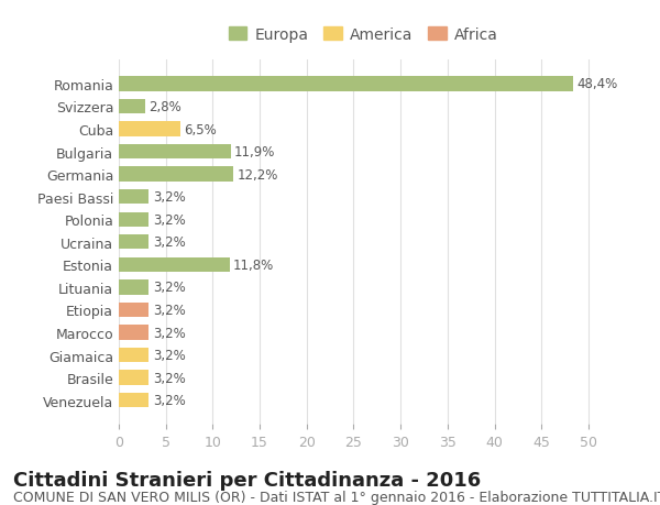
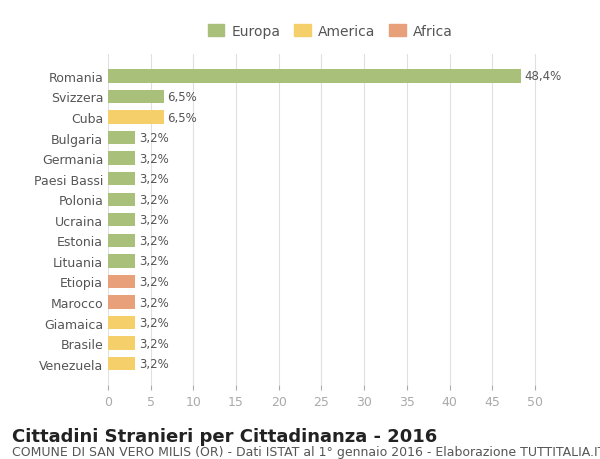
Svizzera: 2,8% -> 6,5%
Bulgaria: 11,9% -> 3,2%
Germania: 12,2% -> 3,2%
Estonia: 11,8% -> 3,2%
